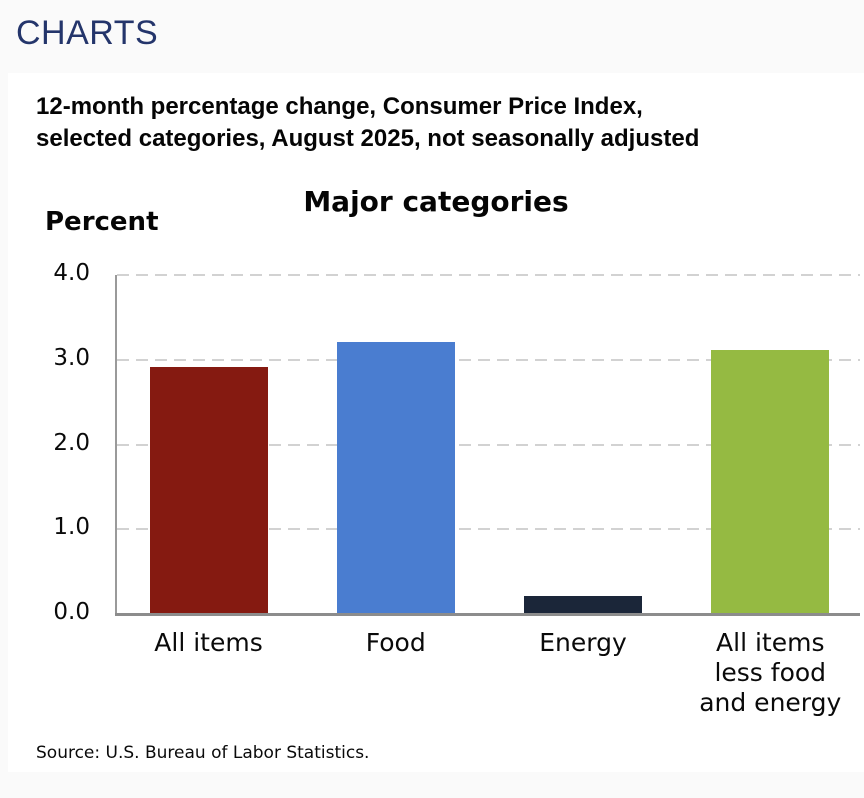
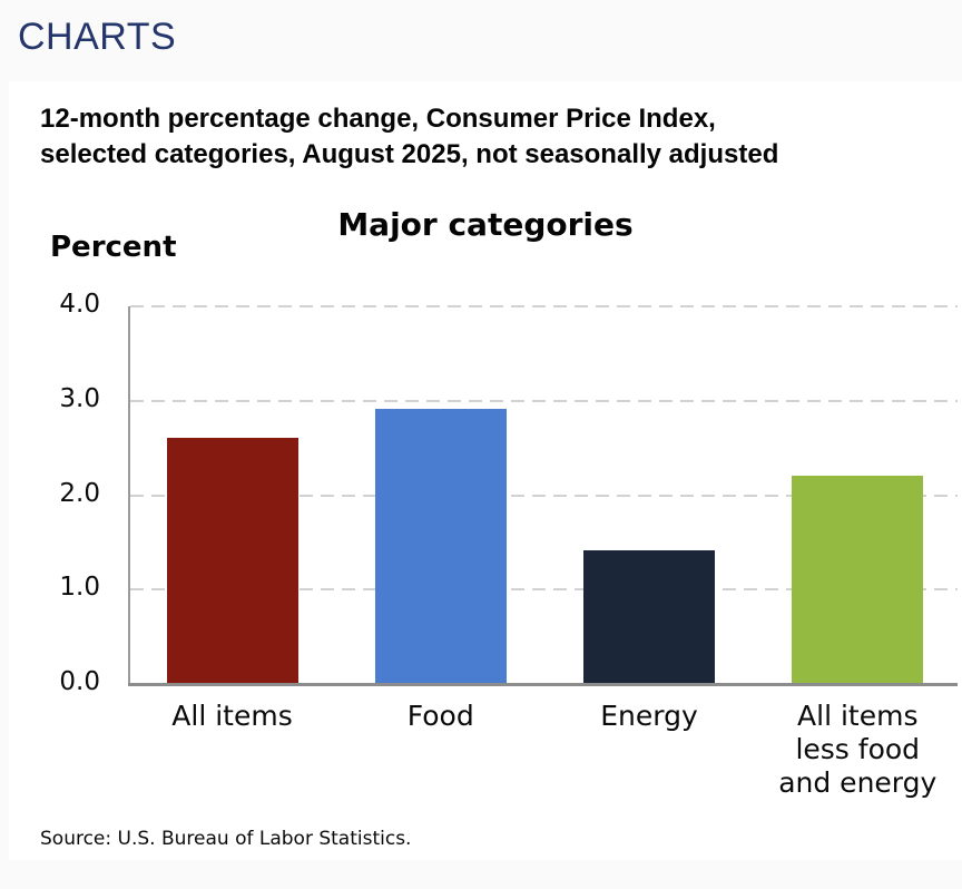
All items: 2.9 -> 2.6
Food: 3.2 -> 2.9
Energy: 0.2 -> 1.4
All items less food and energy: 3.1 -> 2.2
